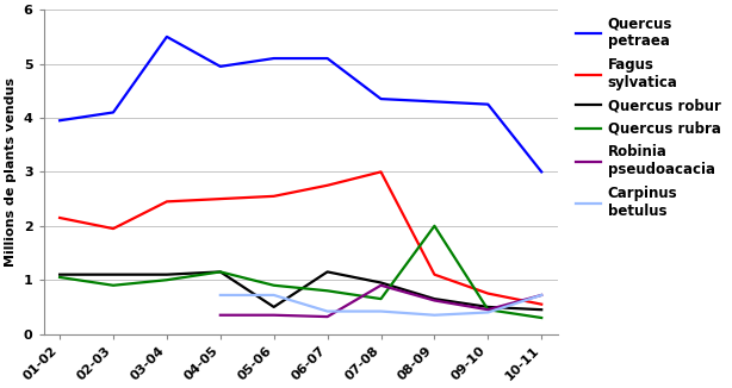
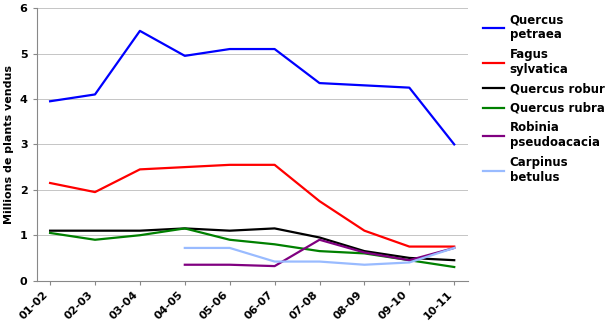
Quercus robur/05-06: 0.50 -> 1.10
Fagus sylvatica/06-07: 2.75 -> 2.55
Fagus sylvatica/07-08: 3.00 -> 1.75
Quercus rubra/08-09: 2.00 -> 0.60
Fagus sylvatica/10-11: 0.55 -> 0.75
